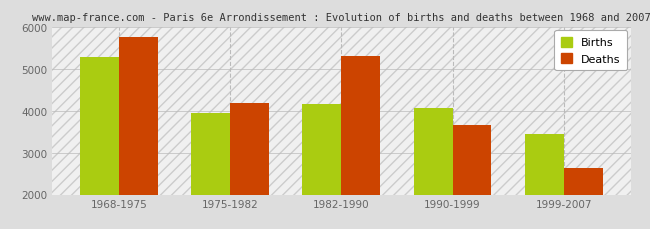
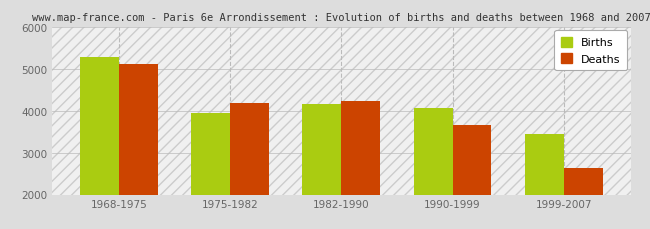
Deaths/1968-1975: 5750 -> 5110
Deaths/1982-1990: 5300 -> 4220
